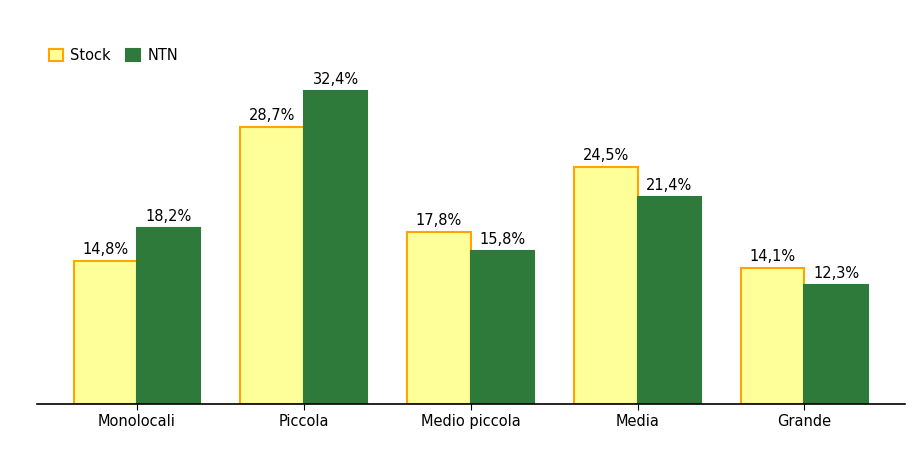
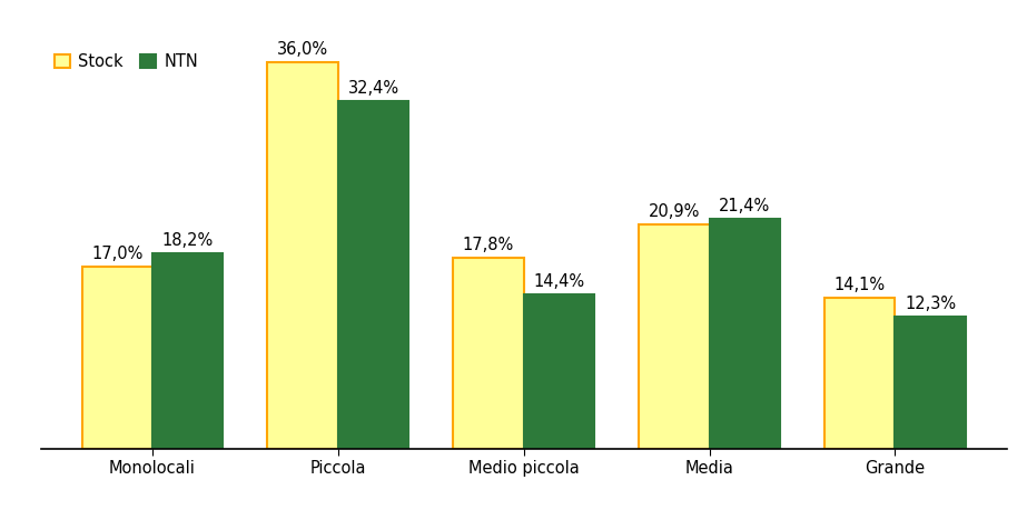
Stock/Monolocali: 14,8% -> 17,0%
Stock/Piccola: 28,7% -> 36,0%
NTN/Medio piccola: 15,8% -> 14,4%
Stock/Media: 24,5% -> 20,9%
